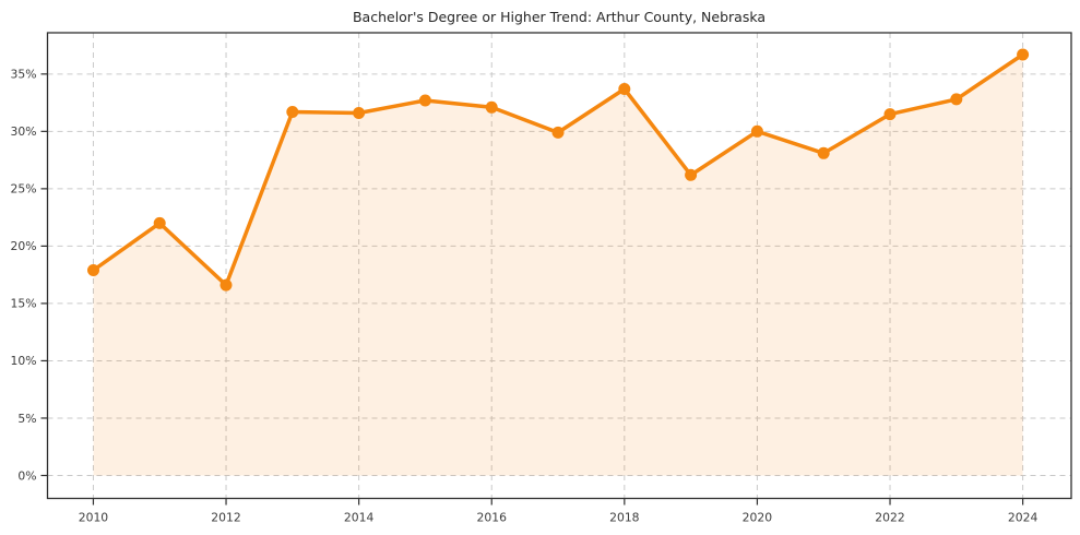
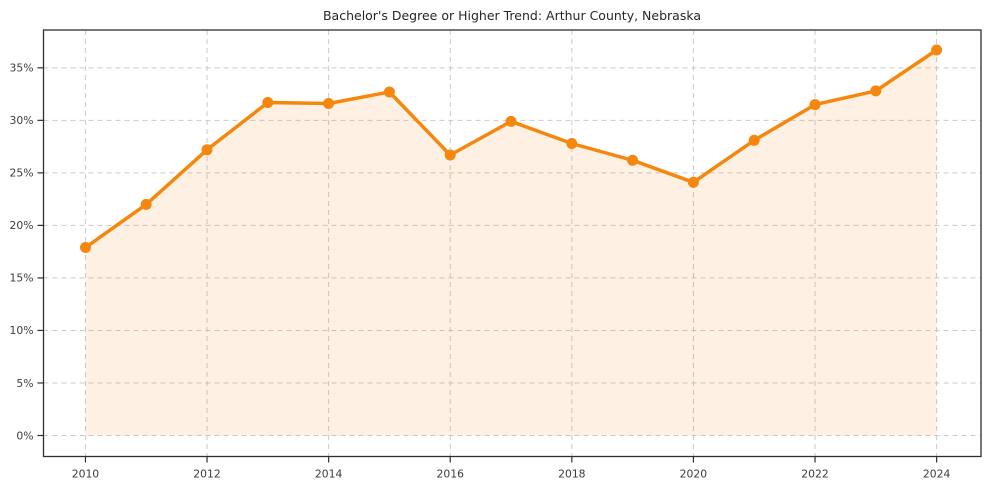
2012: 16.6% -> 27.2%
2016: 32.1% -> 26.7%
2018: 33.7% -> 27.8%
2020: 30.0% -> 24.1%
